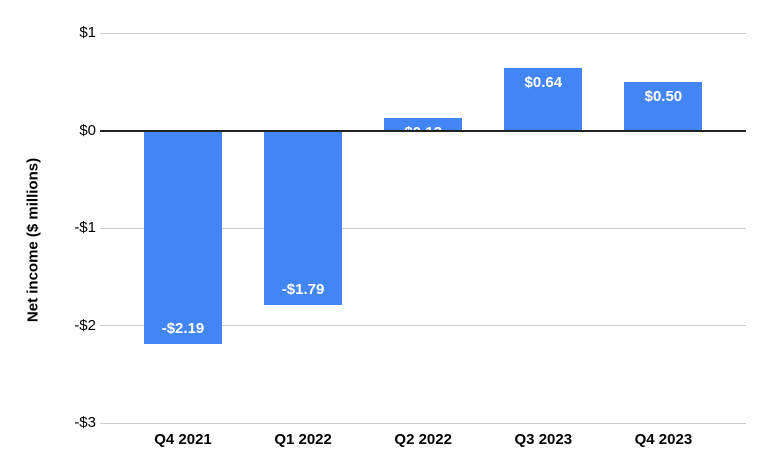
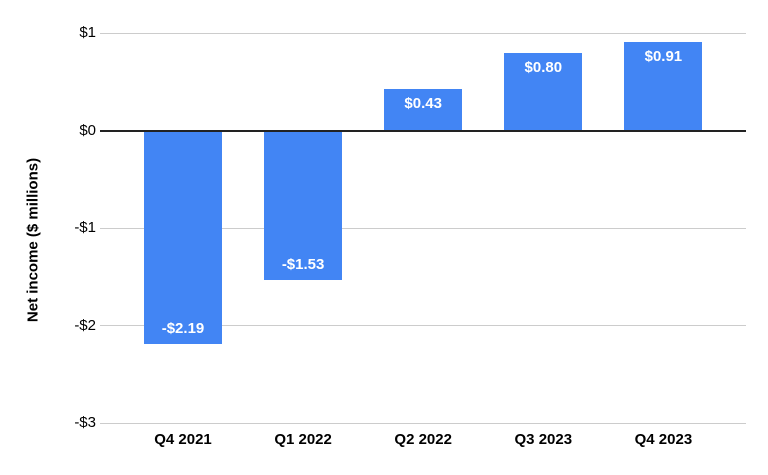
Q1 2022: -$1.79 -> -$1.53
Q2 2022: $0.13 -> $0.43
Q3 2023: $0.64 -> $0.80
Q4 2023: $0.50 -> $0.91
